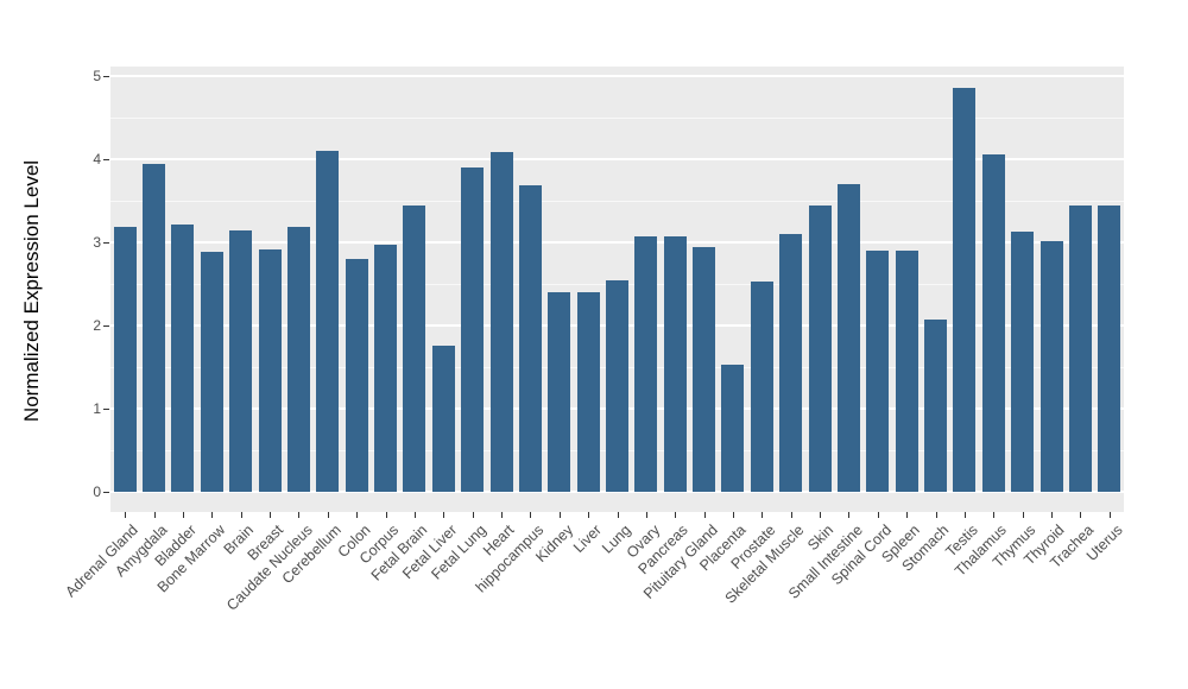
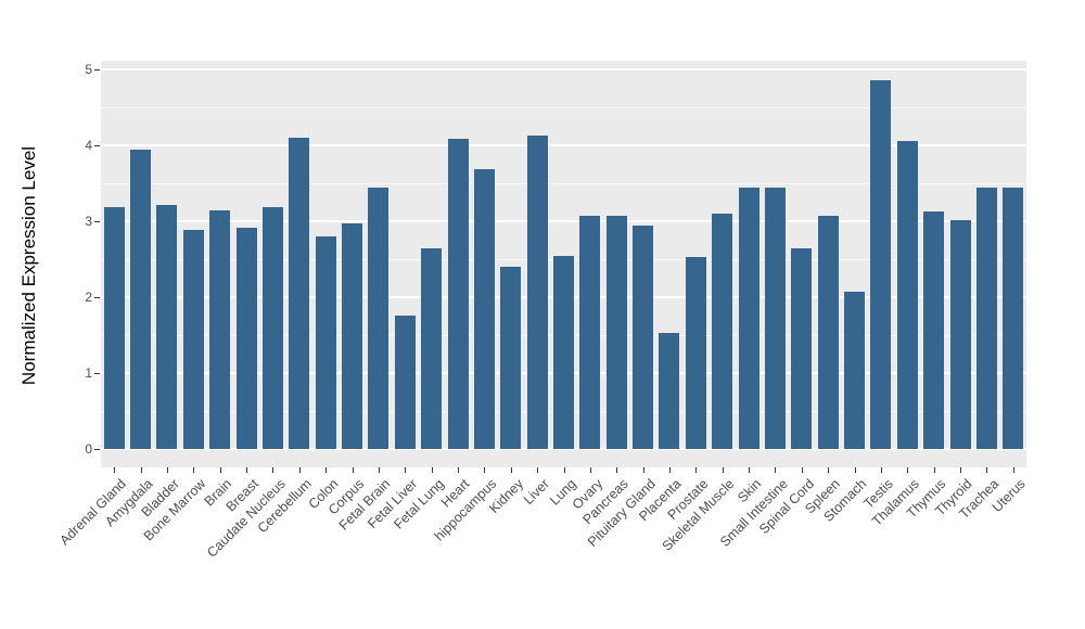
Fetal Lung: 3.9 -> 2.6
Liver: 2.4 -> 4.1
Small Intestine: 3.7 -> 3.5
Spinal Cord: 2.9 -> 2.6
Spleen: 2.9 -> 3.1
